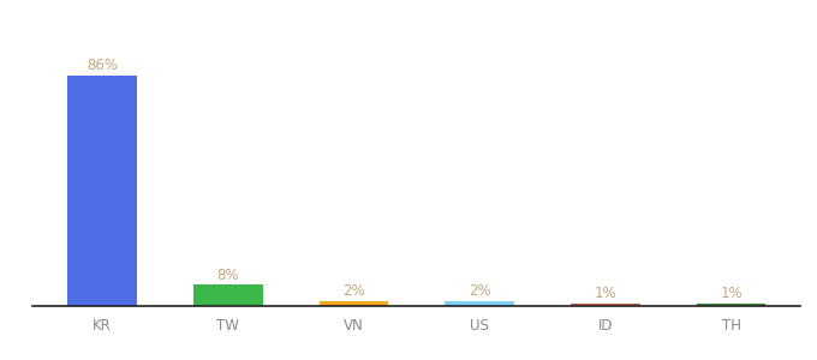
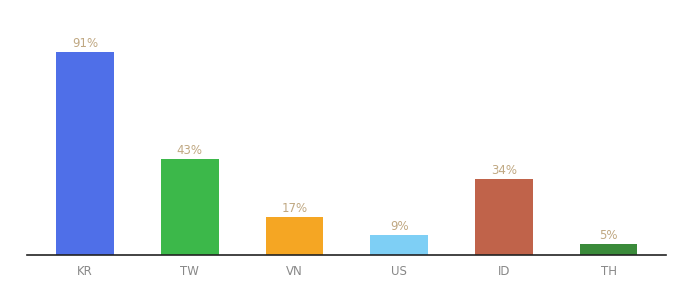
KR: 86% -> 91%
TW: 8% -> 43%
VN: 2% -> 17%
US: 2% -> 9%
ID: 1% -> 34%
TH: 1% -> 5%
